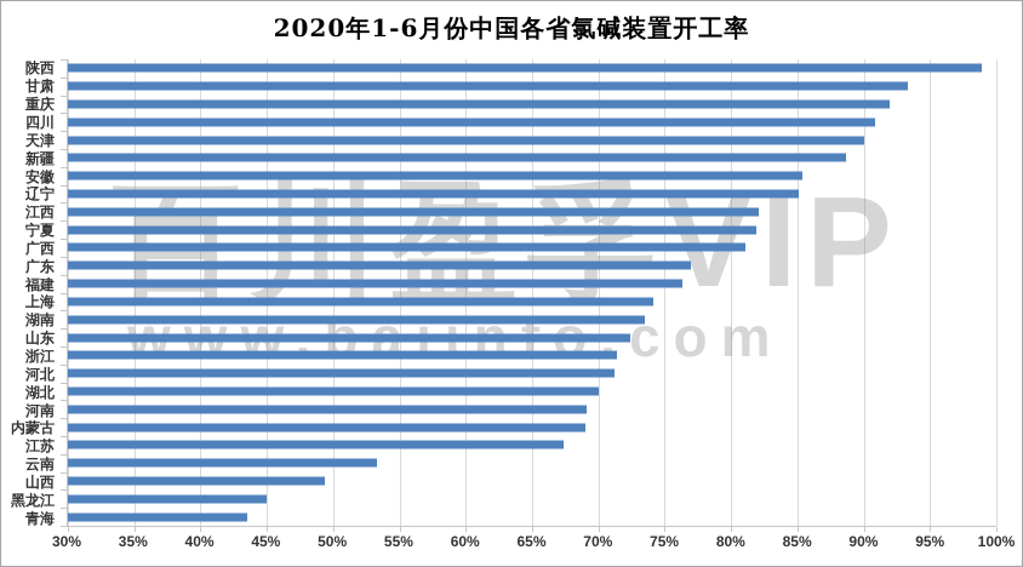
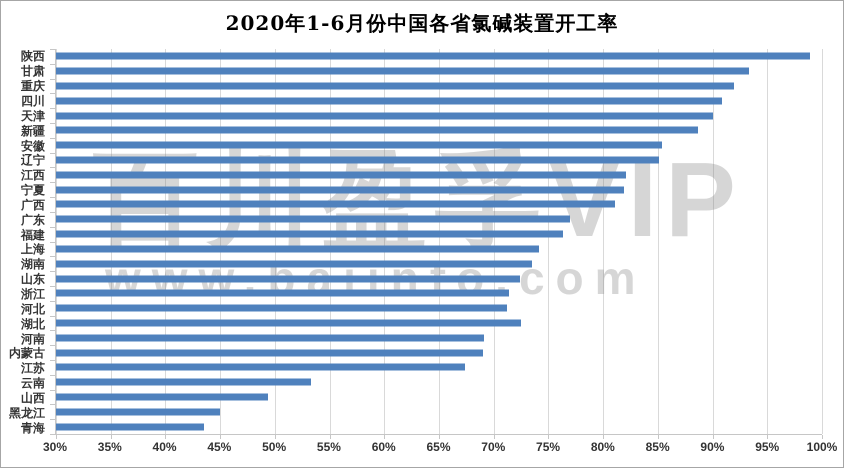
湖北: 70.0% -> 72.5%
